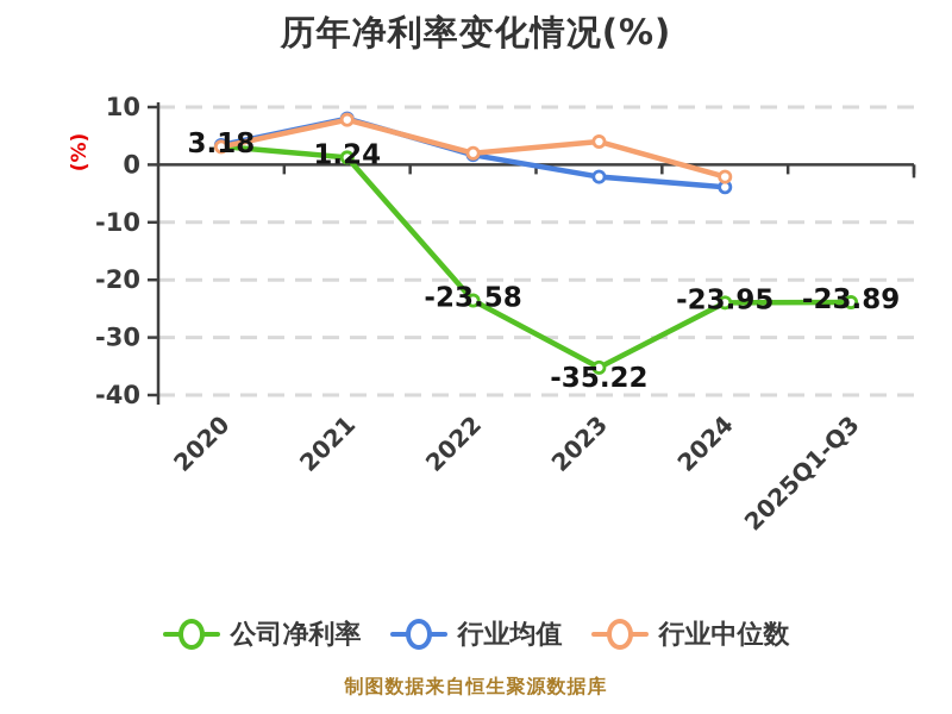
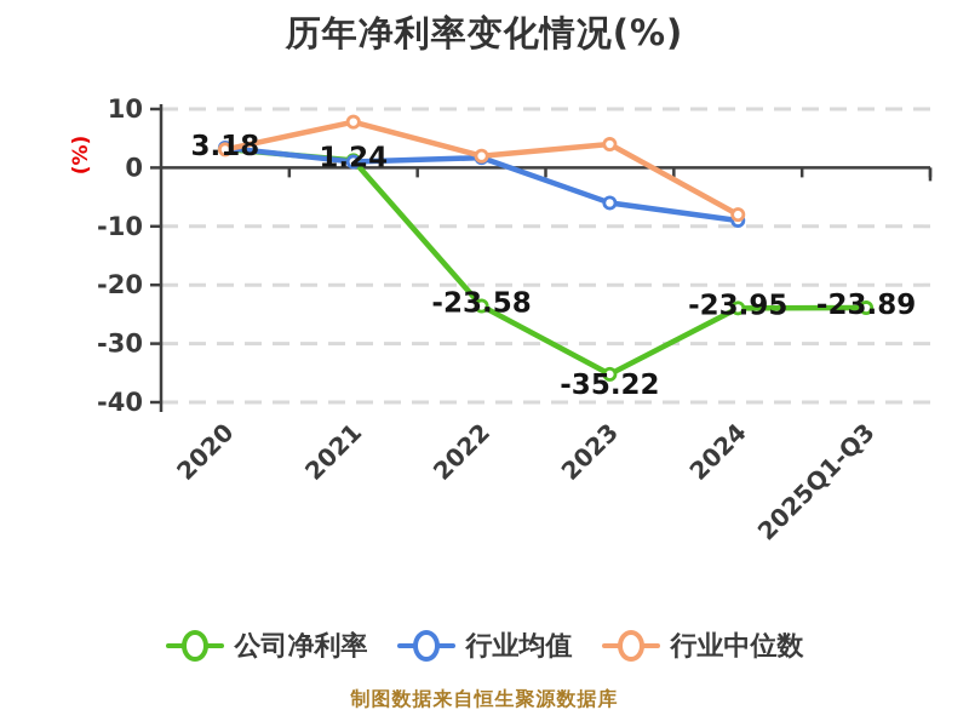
行业均值/2021: 8 -> 1
行业均值/2023: -2 -> -6
行业均值/2024: -4 -> -9
行业中位数/2024: -2 -> -8
